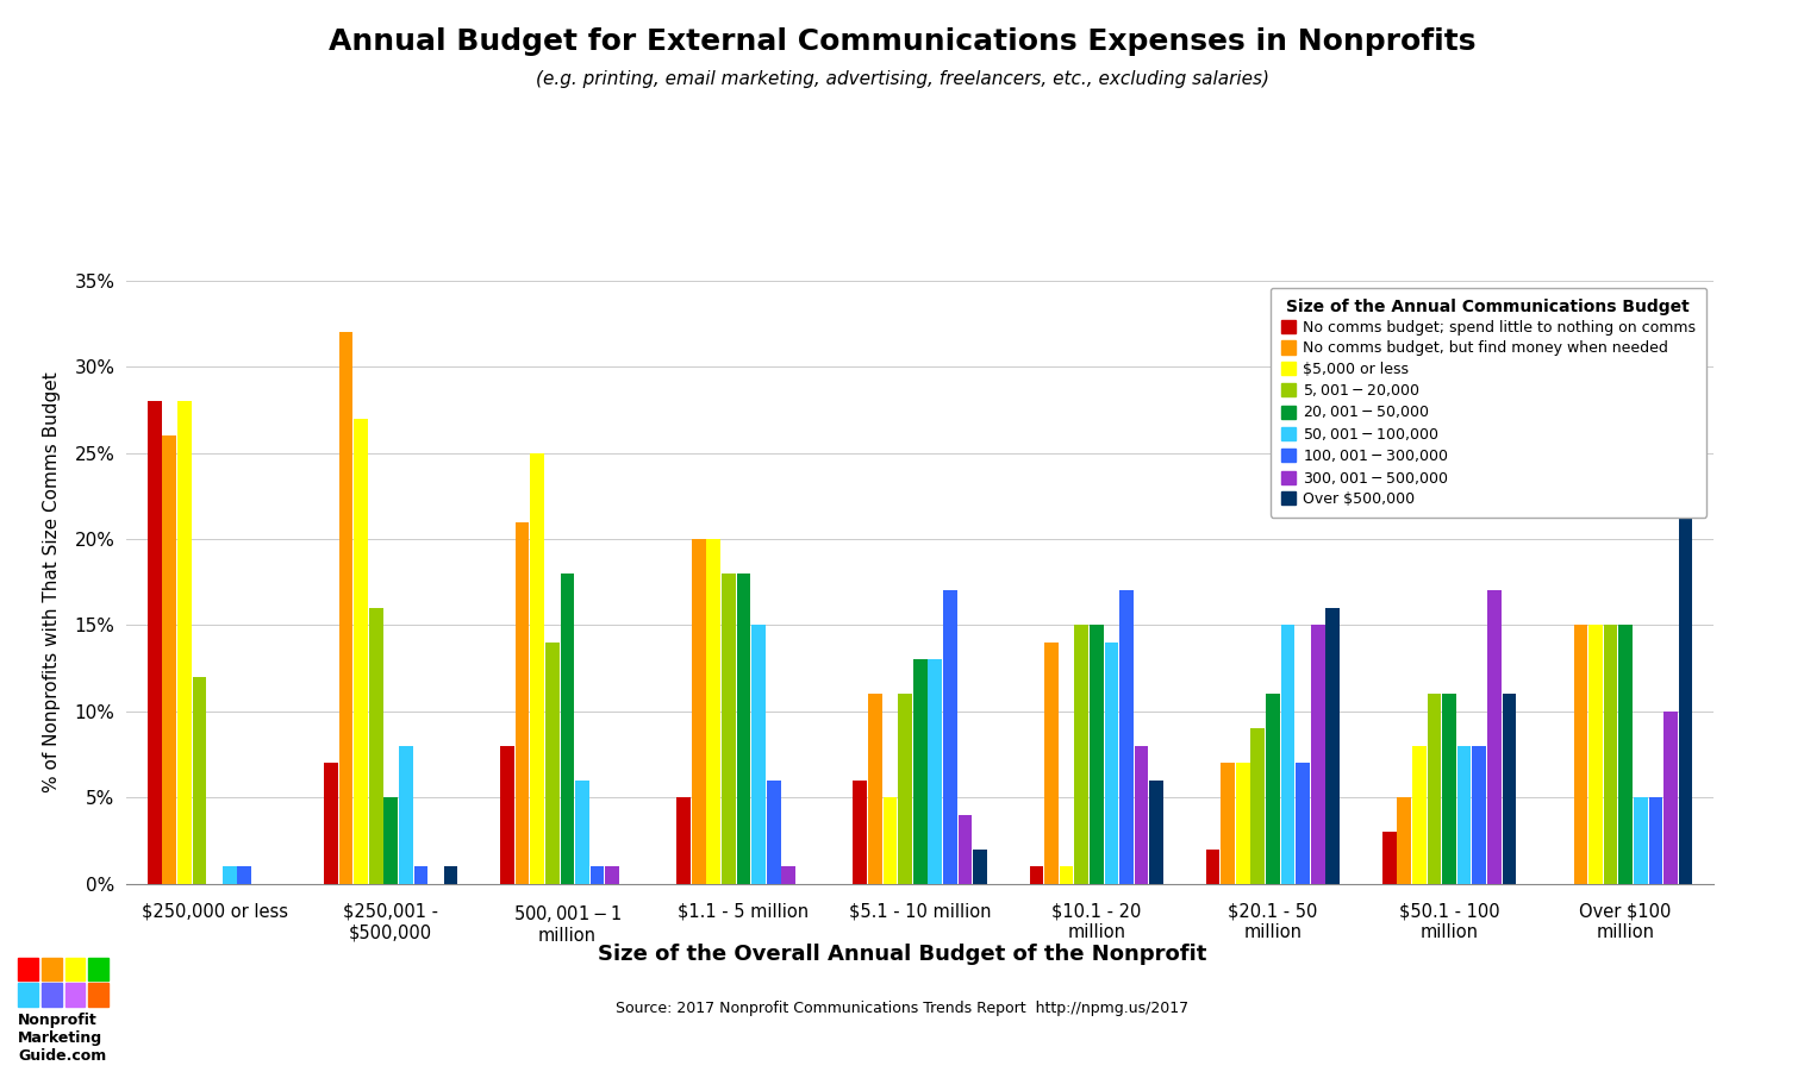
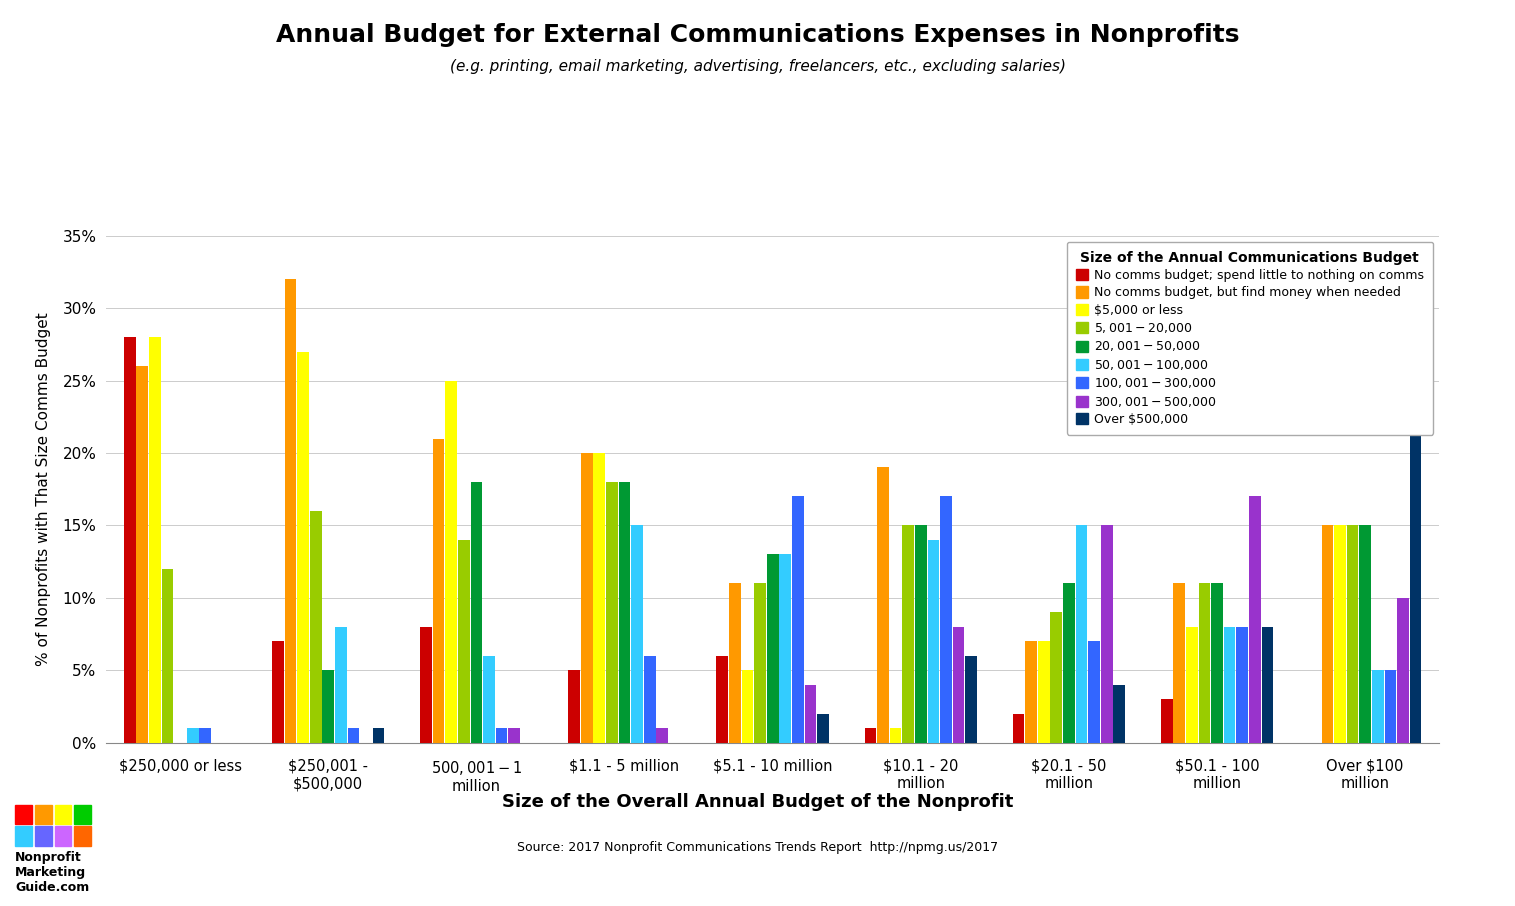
No comms budget, but find money when needed/$10.1 - 20 million: 14% -> 19%
Over $500,000/$20.1 - 50 million: 16% -> 4%
No comms budget, but find money when needed/$50.1 - 100 million: 5% -> 11%
Over $500,000/$50.1 - 100 million: 11% -> 8%
